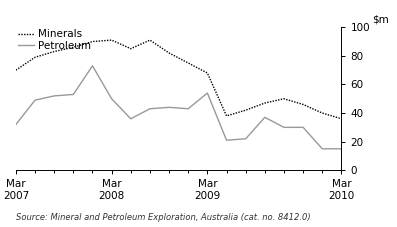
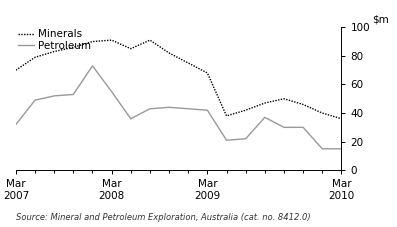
Petroleum/Mar 2008: 50 -> 55
Petroleum/Mar 2009: 54 -> 42
